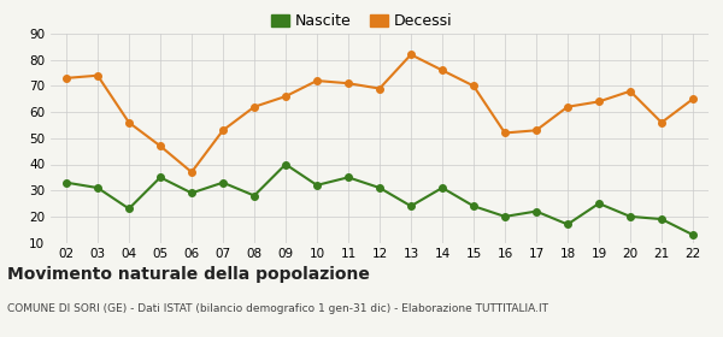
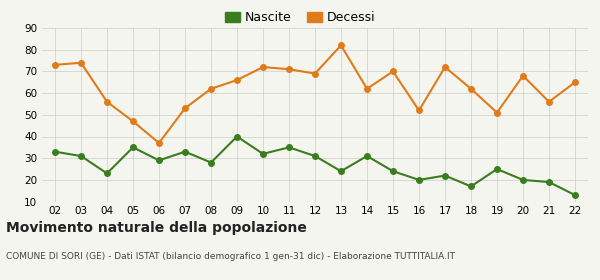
Decessi/14: 76 -> 62
Decessi/17: 53 -> 72
Decessi/19: 64 -> 51
